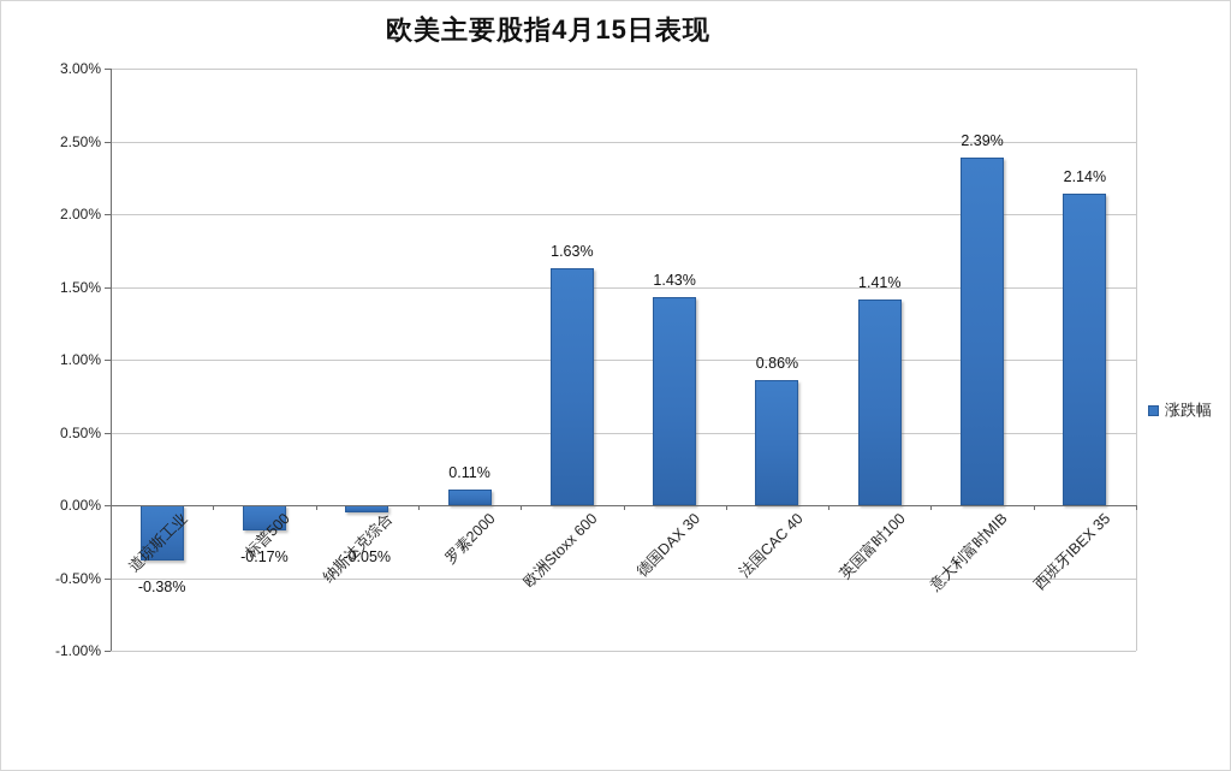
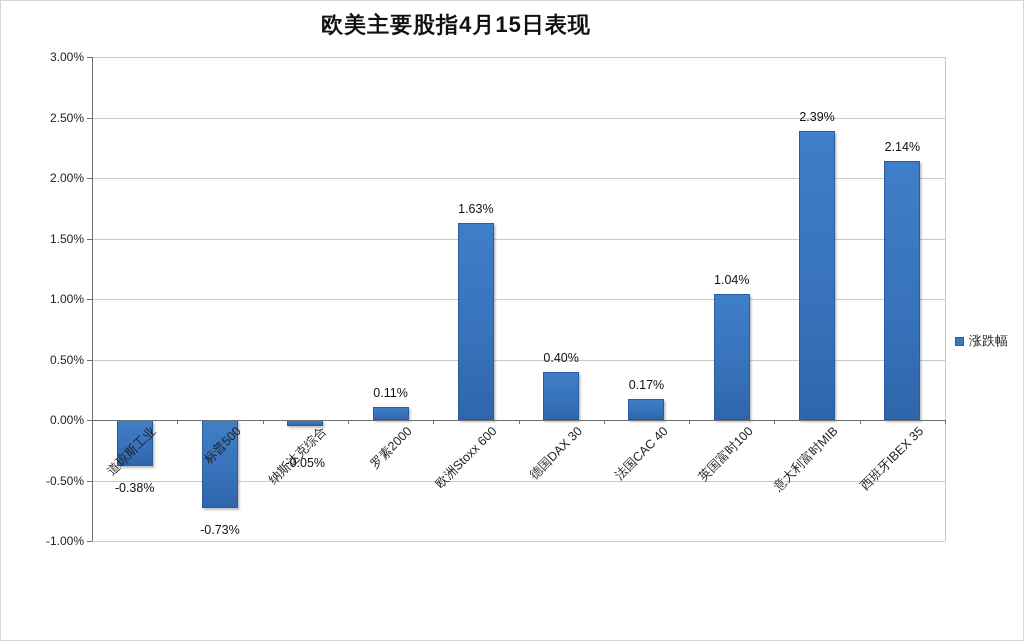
标普500: -0.17% -> -0.73%
德国DAX 30: 1.43% -> 0.40%
法国CAC 40: 0.86% -> 0.17%
英国富时100: 1.41% -> 1.04%
